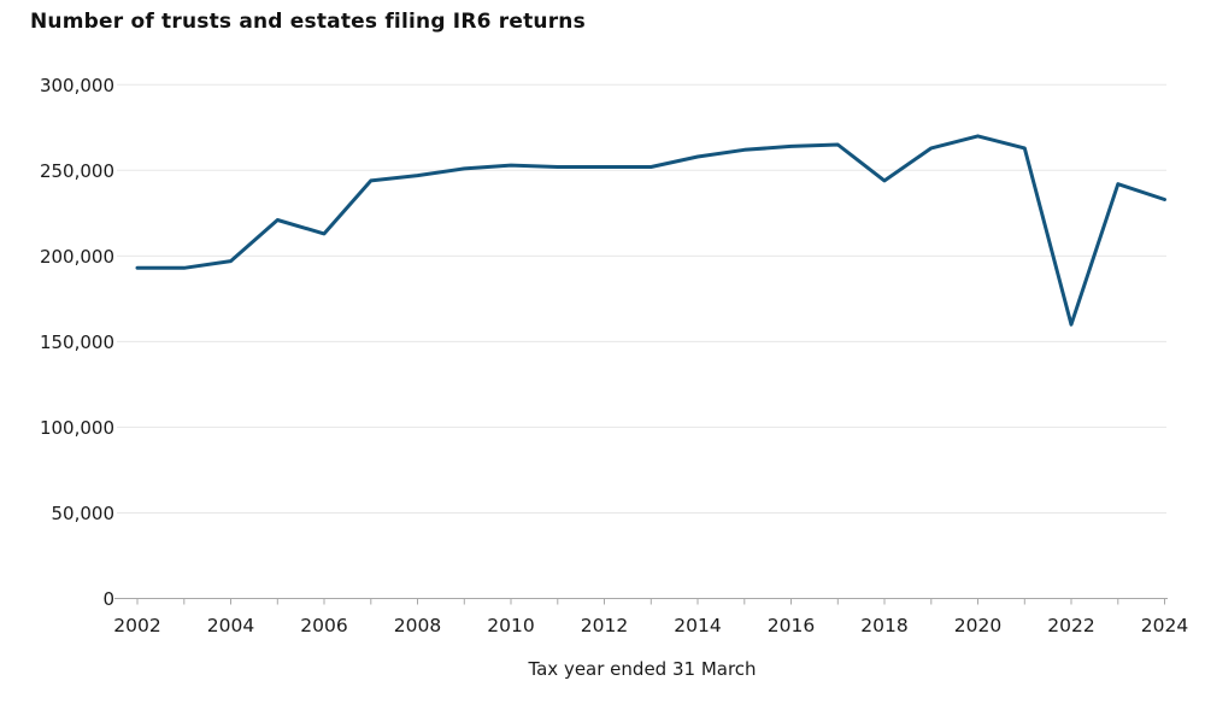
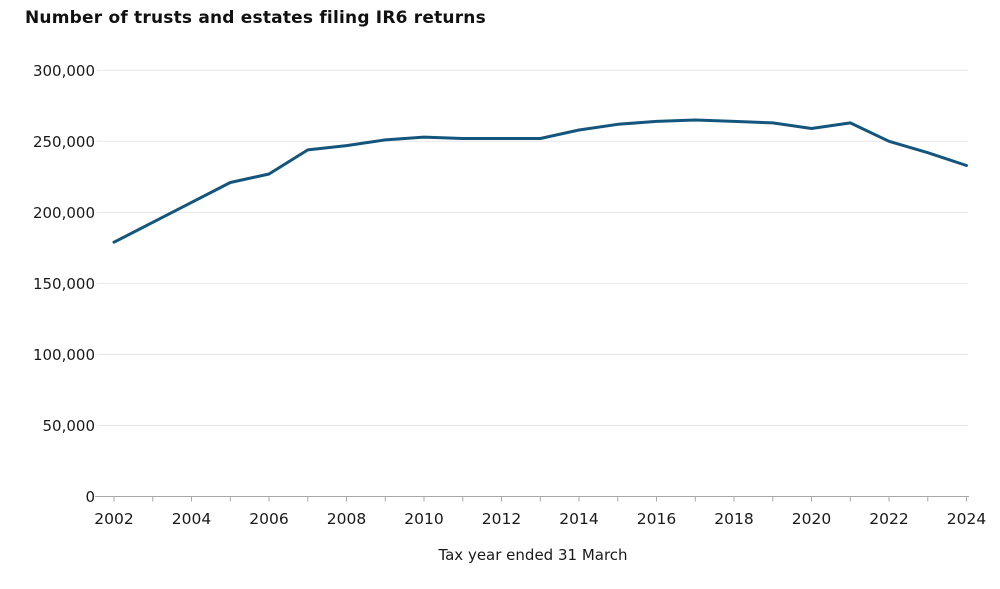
2002: 193000 -> 179000
2004: 197000 -> 207000
2006: 213000 -> 227000
2018: 244000 -> 264000
2020: 270000 -> 259000
2022: 160000 -> 250000
